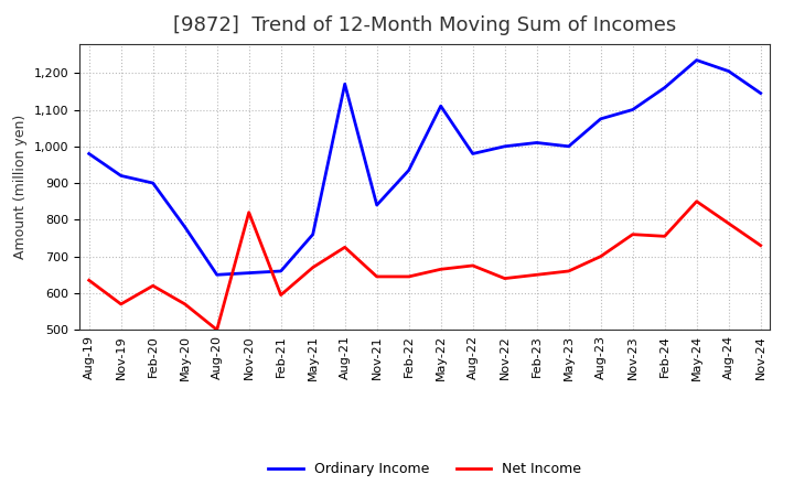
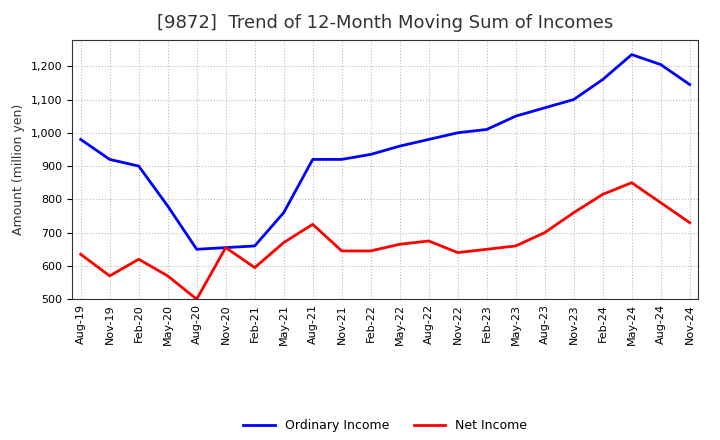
Net Income/Nov-20: 820 -> 655
Ordinary Income/Aug-21: 1,170 -> 920
Ordinary Income/Nov-21: 840 -> 920
Ordinary Income/May-22: 1,110 -> 960
Ordinary Income/May-23: 1,000 -> 1,050
Net Income/Feb-24: 755 -> 815
